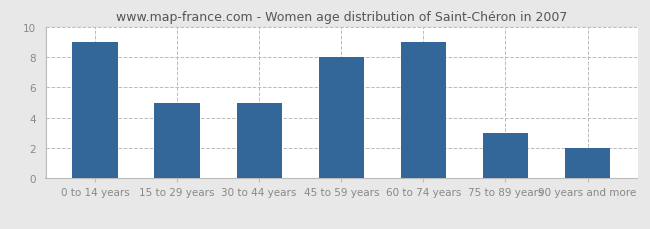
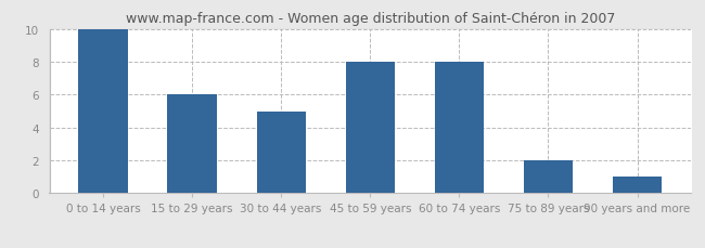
0 to 14 years: 9 -> 10
15 to 29 years: 5 -> 6
60 to 74 years: 9 -> 8
75 to 89 years: 3 -> 2
90 years and more: 2 -> 1
